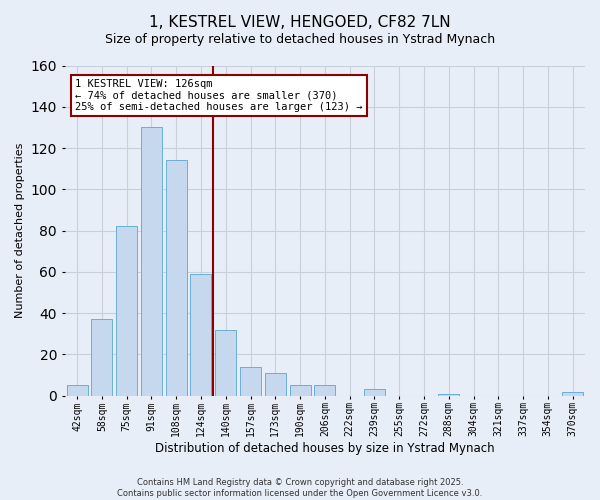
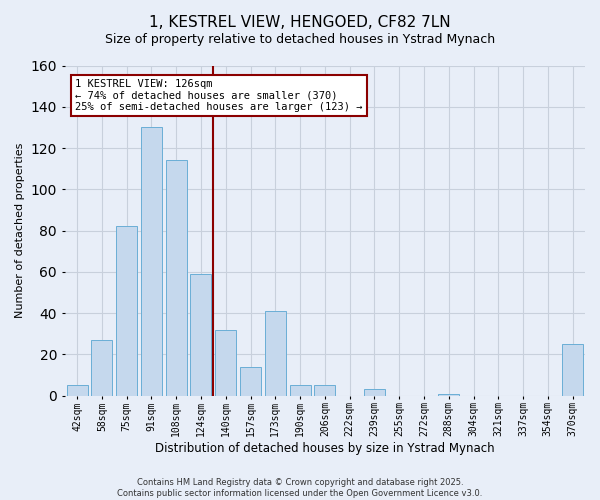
58sqm: 37 -> 27
173sqm: 11 -> 41
370sqm: 2 -> 25
